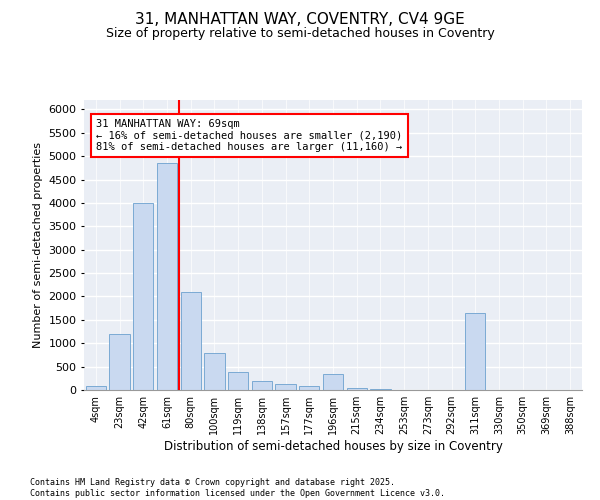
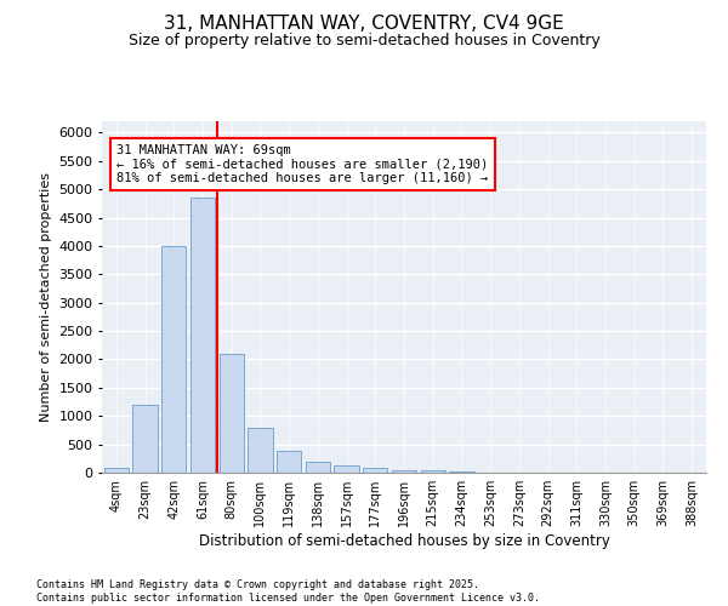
196sqm: 350 -> 50
311sqm: 1650 -> 0
